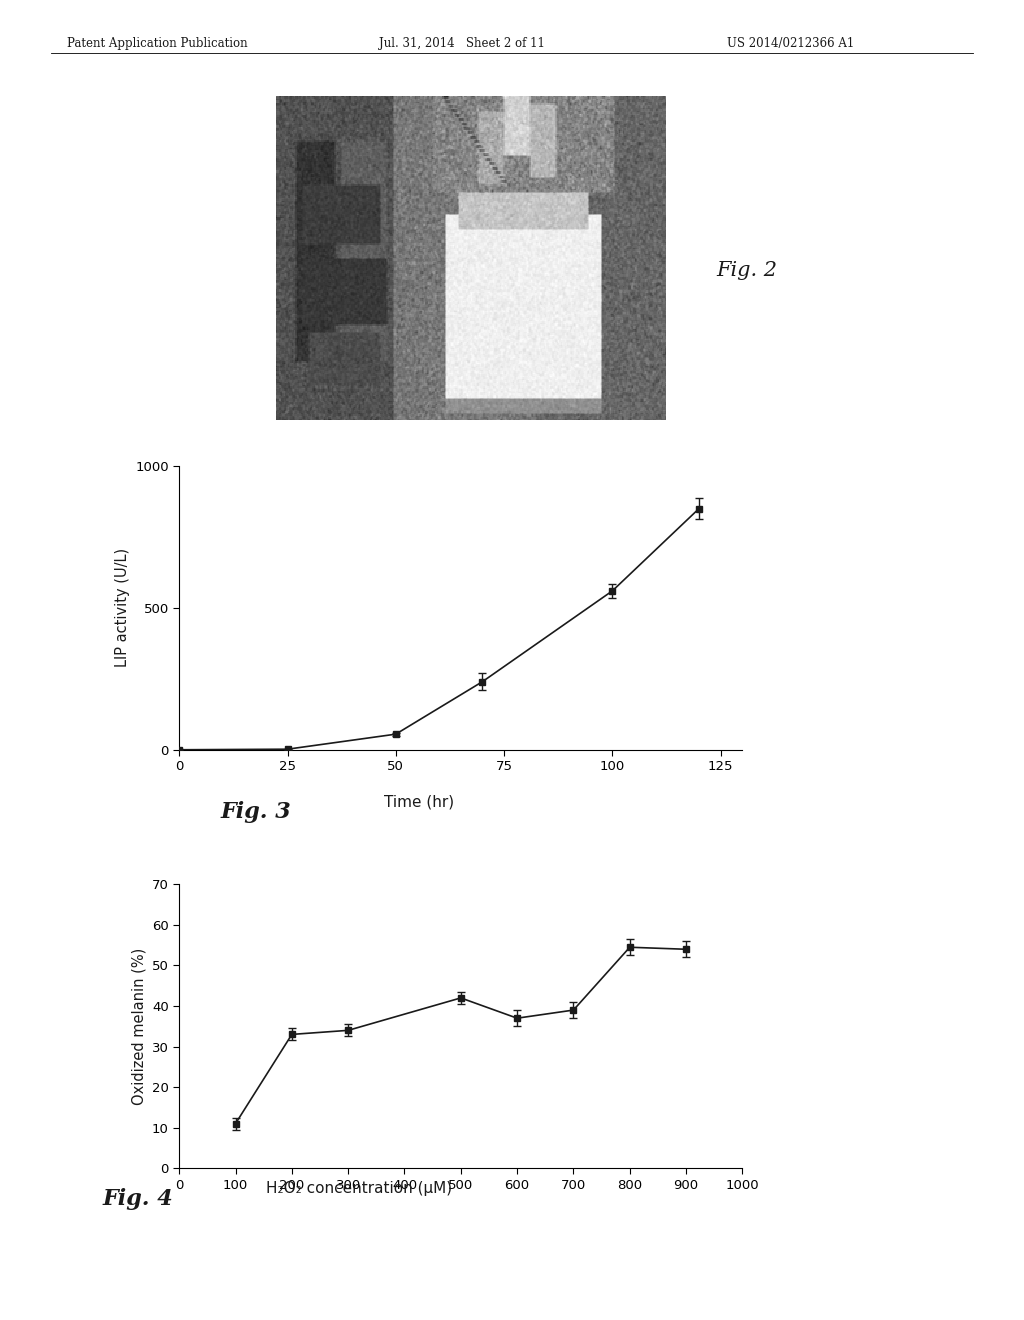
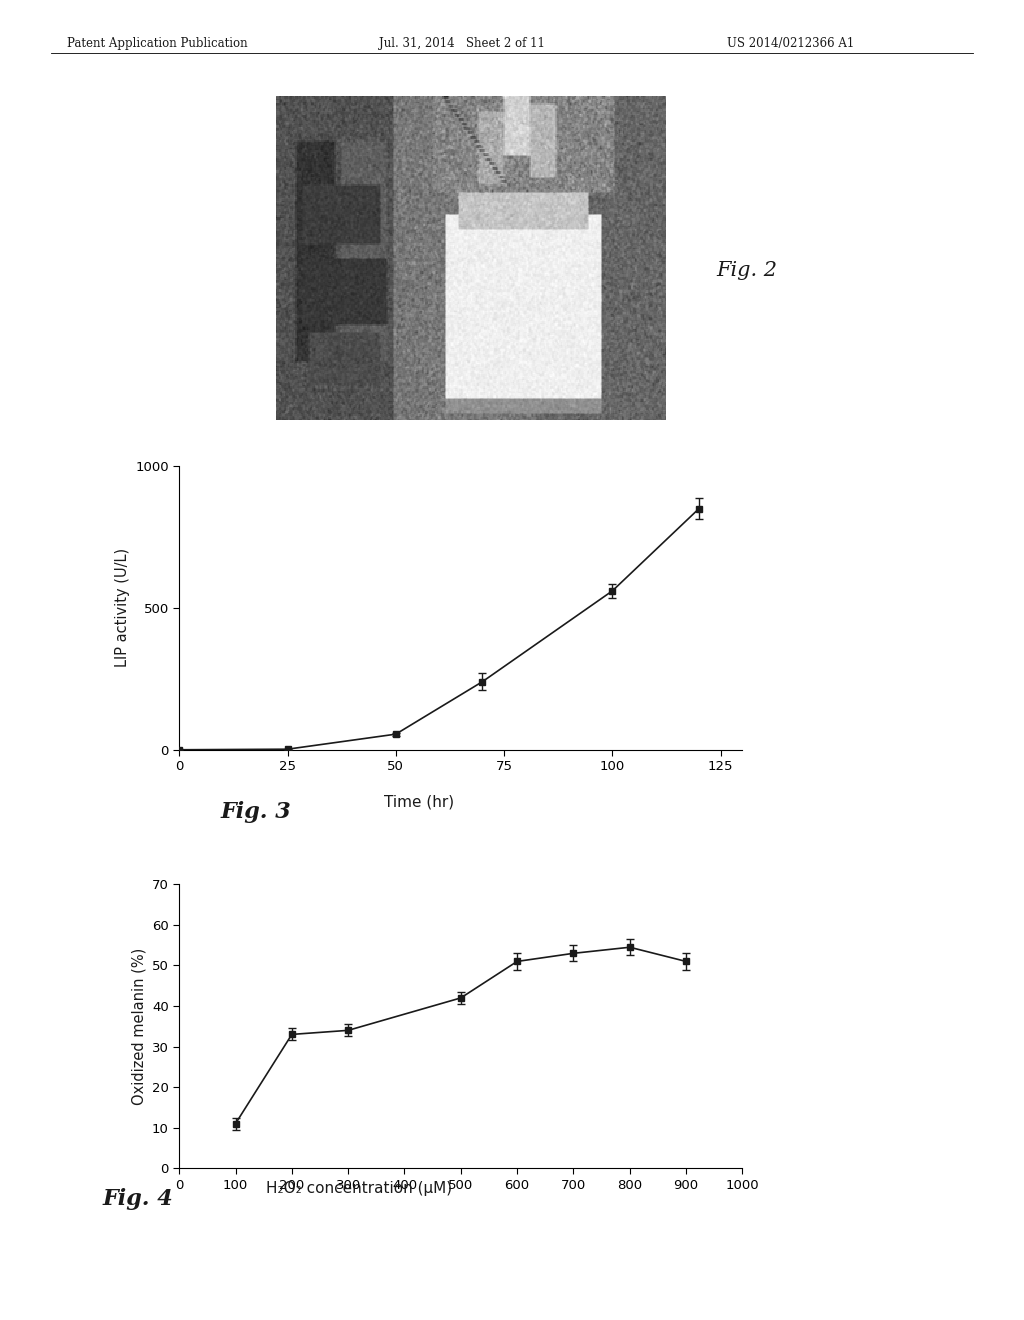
600: 37.0 -> 51.0
700: 39.0 -> 53.0
900: 54.0 -> 51.0
